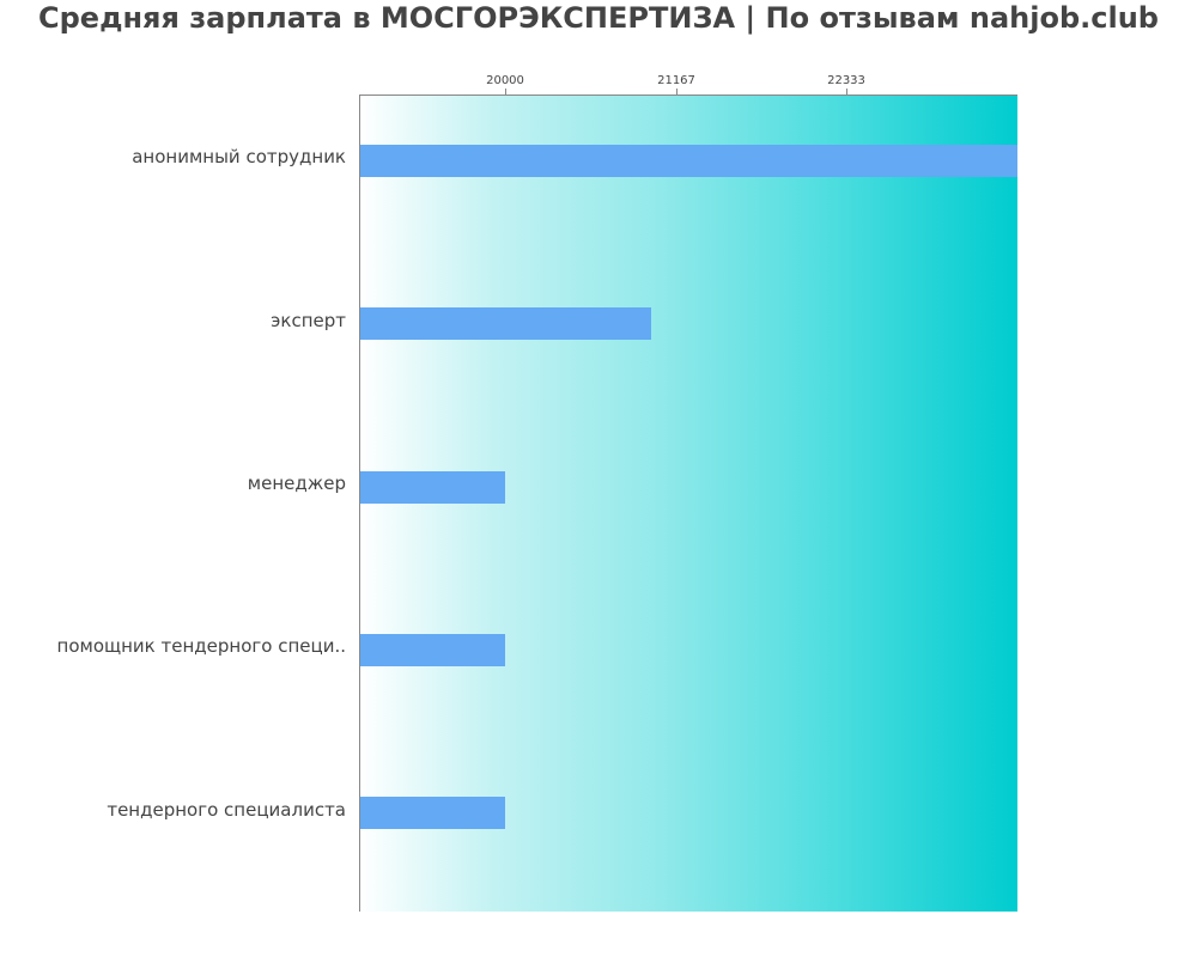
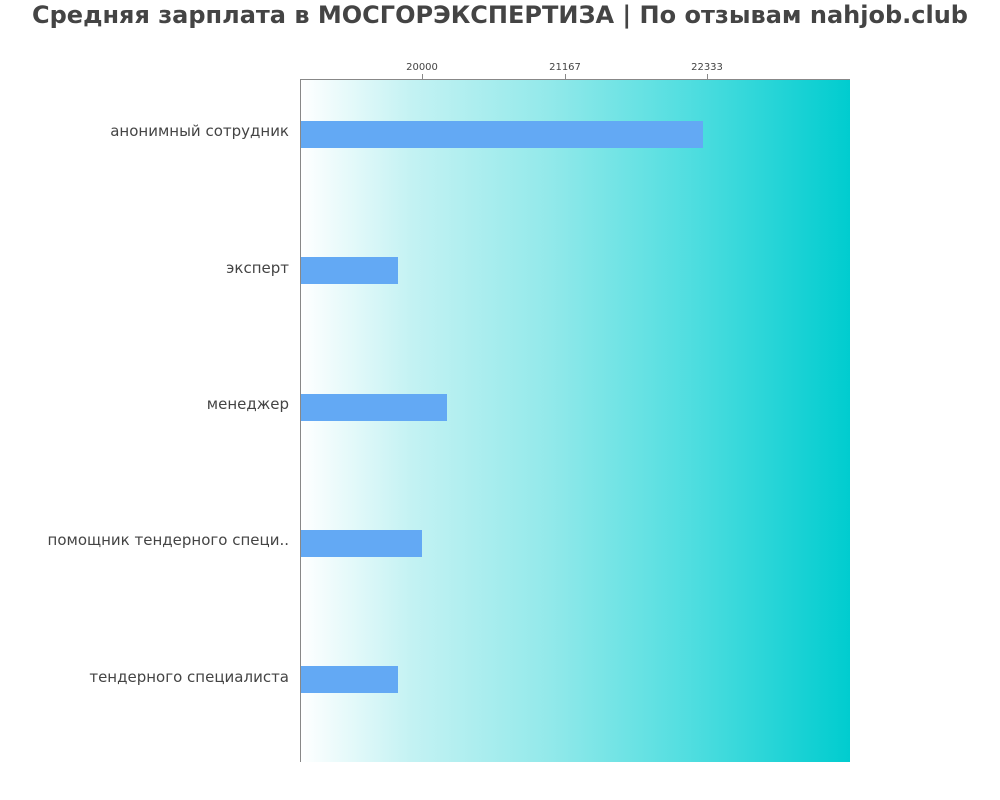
анонимный сотрудник: 23500 -> 22300
эксперт: 21000 -> 19800
менеджер: 20000 -> 20200
тендерного специалиста: 20000 -> 19800
